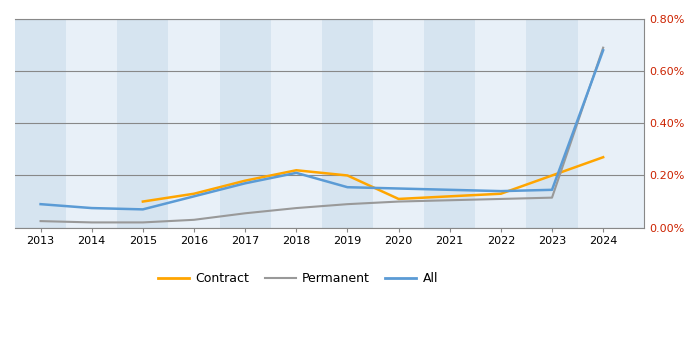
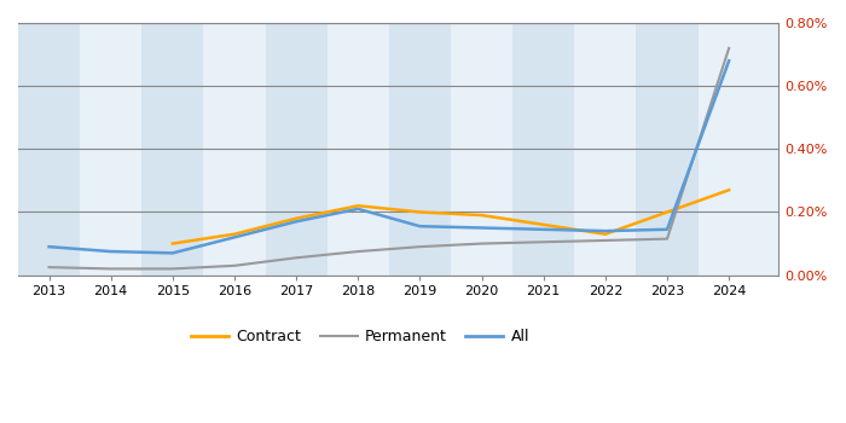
Contract/2020: 0.11% -> 0.19%
Permanent/2024: 0.690% -> 0.720%
